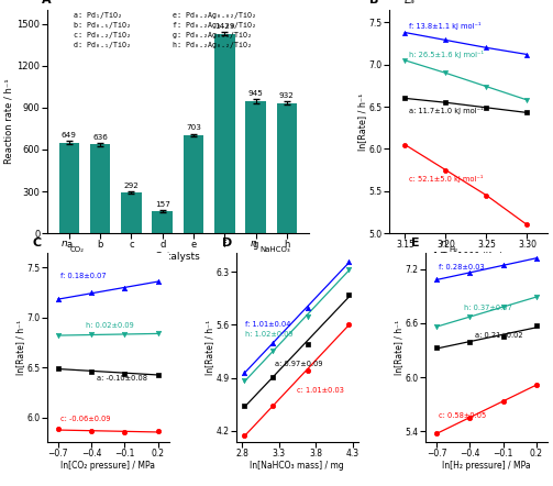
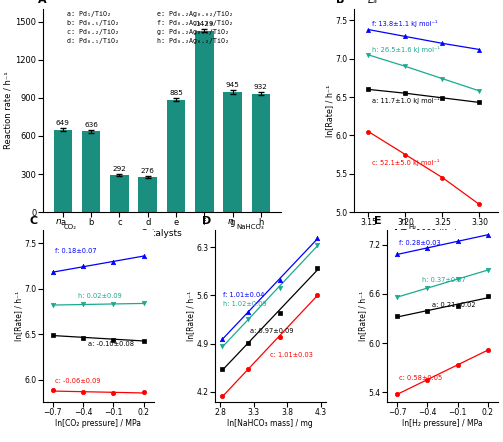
d: 157 -> 276
e: 703 -> 885
